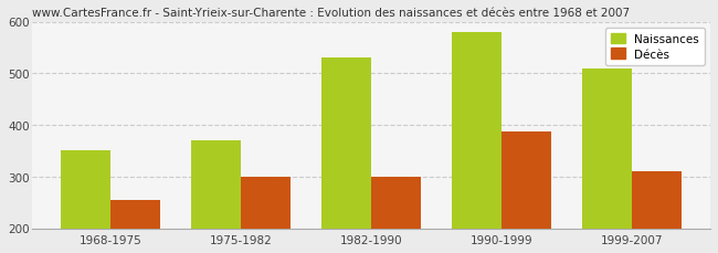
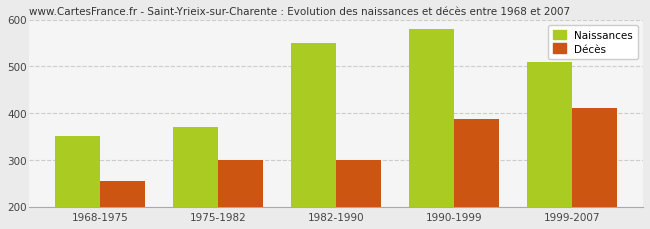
Naissances/1982-1990: 530 -> 550
Décès/1999-2007: 310 -> 410
